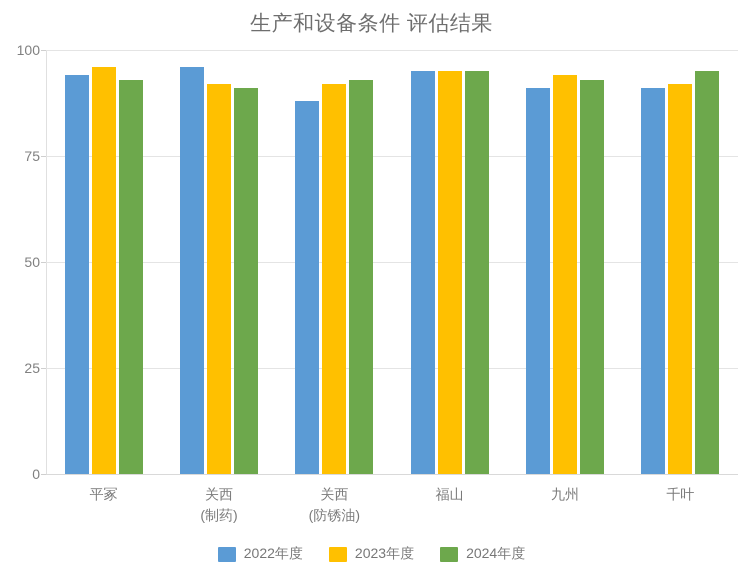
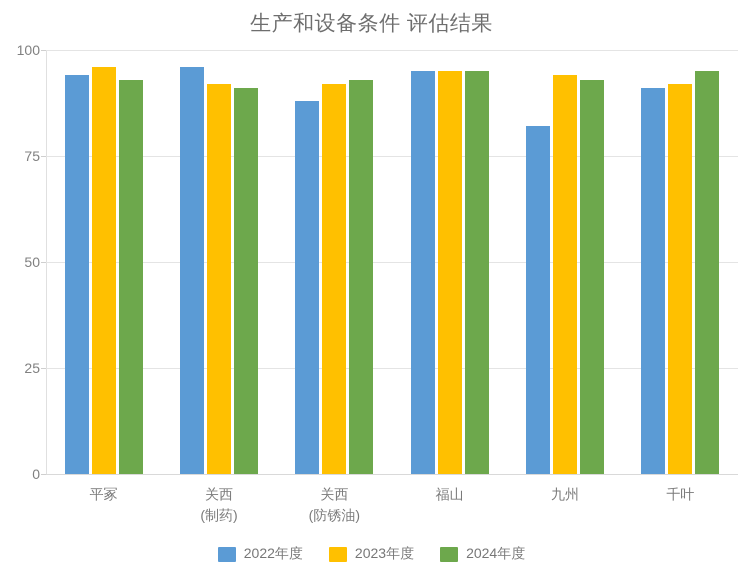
2022年度/九州: 91 -> 82
